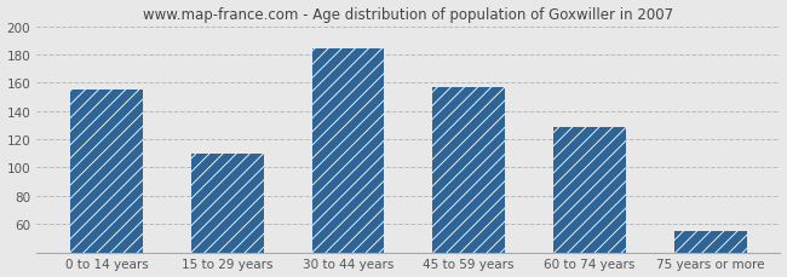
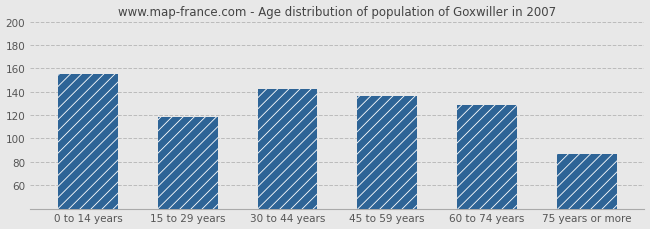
15 to 29 years: 110 -> 118
30 to 44 years: 184 -> 142
45 to 59 years: 157 -> 136
75 years or more: 55 -> 87
